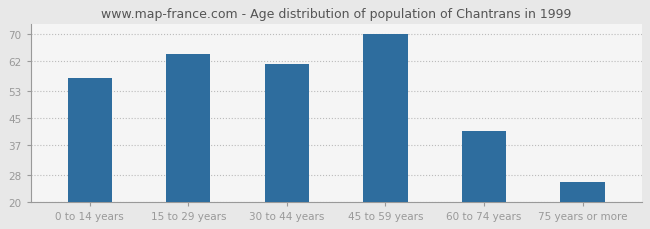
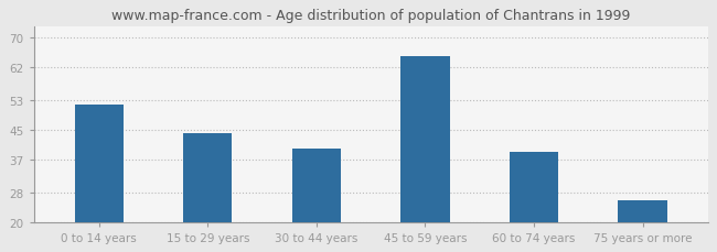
0 to 14 years: 57 -> 52
15 to 29 years: 64 -> 44
30 to 44 years: 61 -> 40
45 to 59 years: 70 -> 65
60 to 74 years: 41 -> 39
